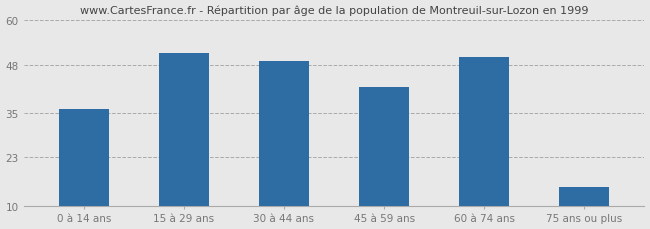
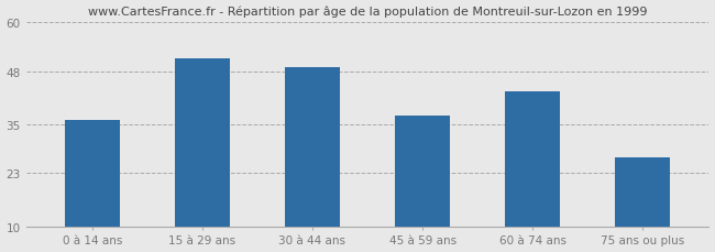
45 à 59 ans: 42 -> 37
60 à 74 ans: 50 -> 43
75 ans ou plus: 15 -> 27
